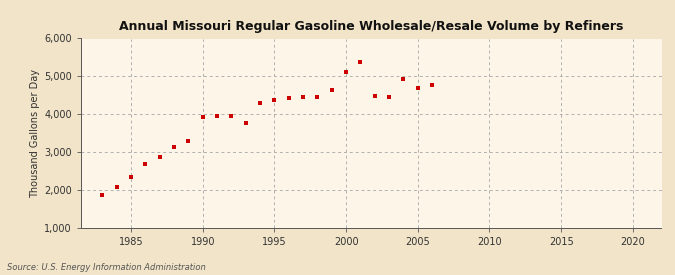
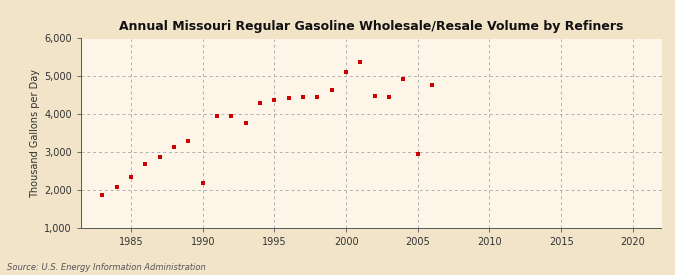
1990: 3,930 -> 2,200
2005: 4,700 -> 2,950
